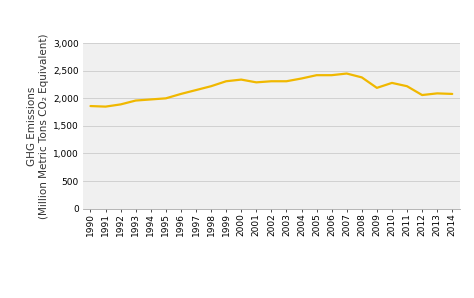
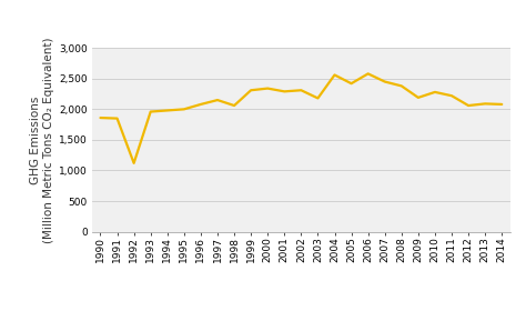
1992: 1,890 -> 1,120
1998: 2,220 -> 2,060
2003: 2,310 -> 2,180
2004: 2,360 -> 2,560
2006: 2,420 -> 2,580
